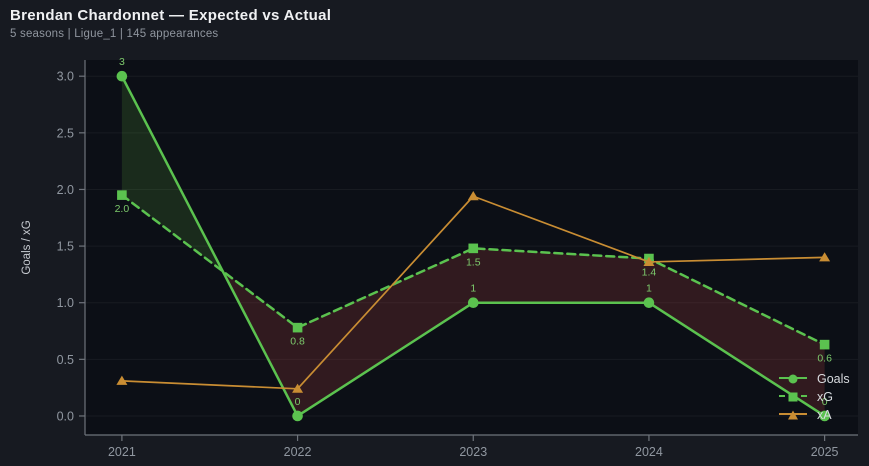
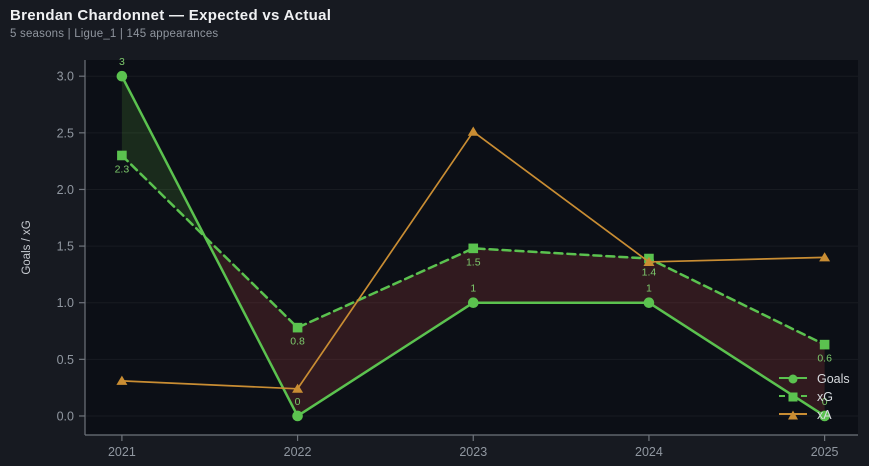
xG/2021: 2.0 -> 2.3
xA/2023: 1.94 -> 2.51
